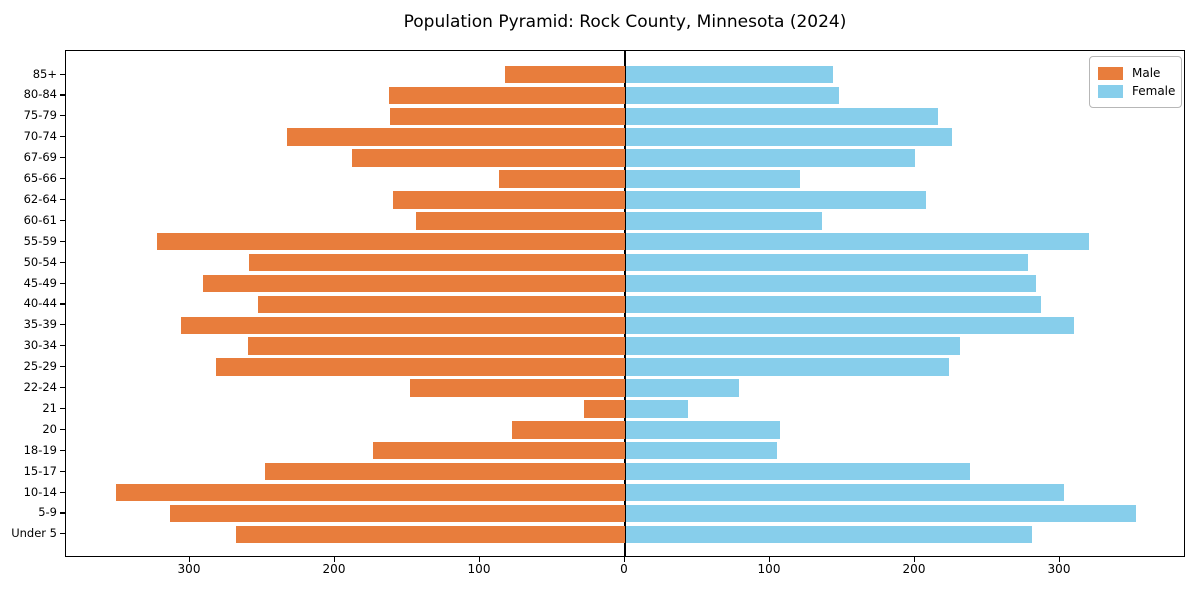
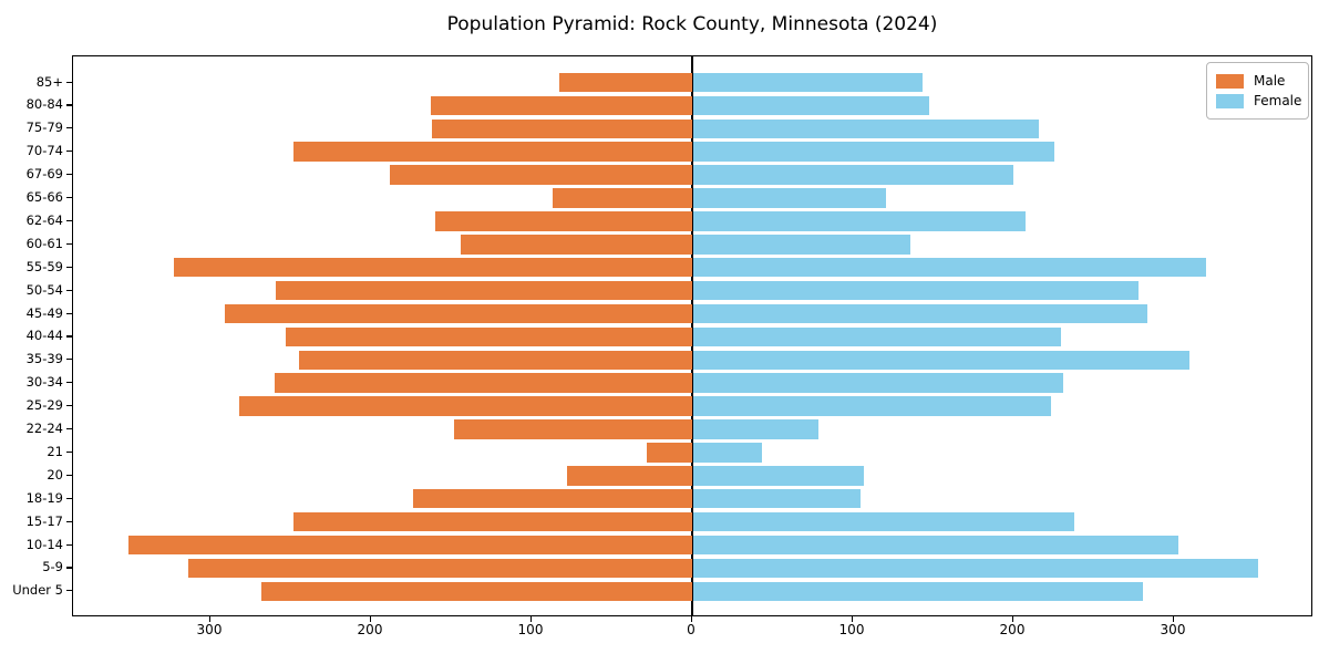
Male/70-74: 233 -> 248
Female/40-44: 286 -> 229
Male/35-39: 306 -> 245
